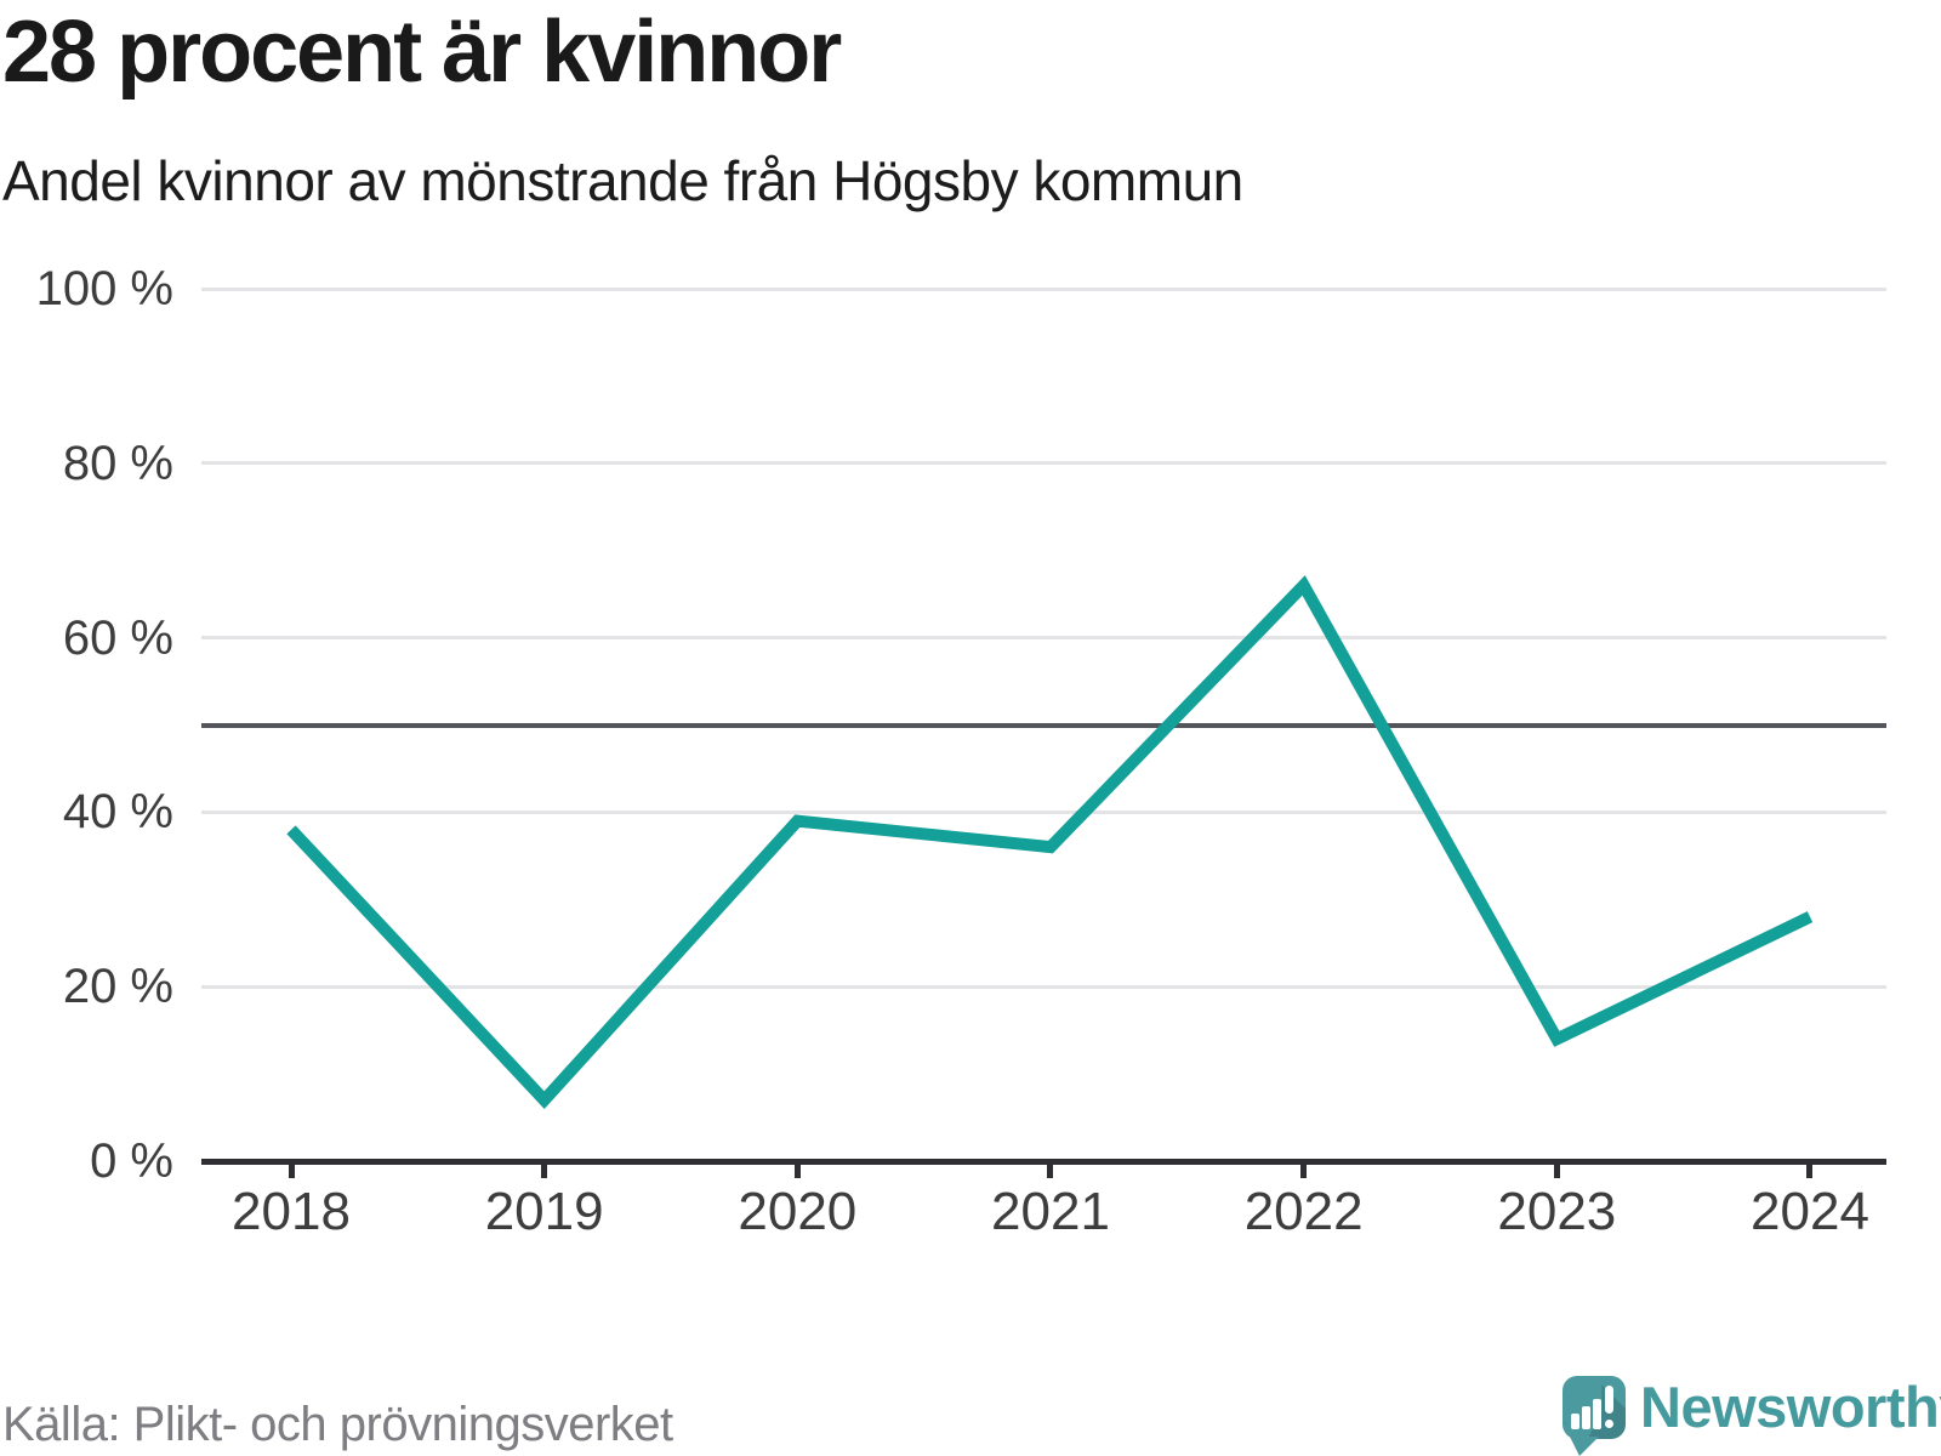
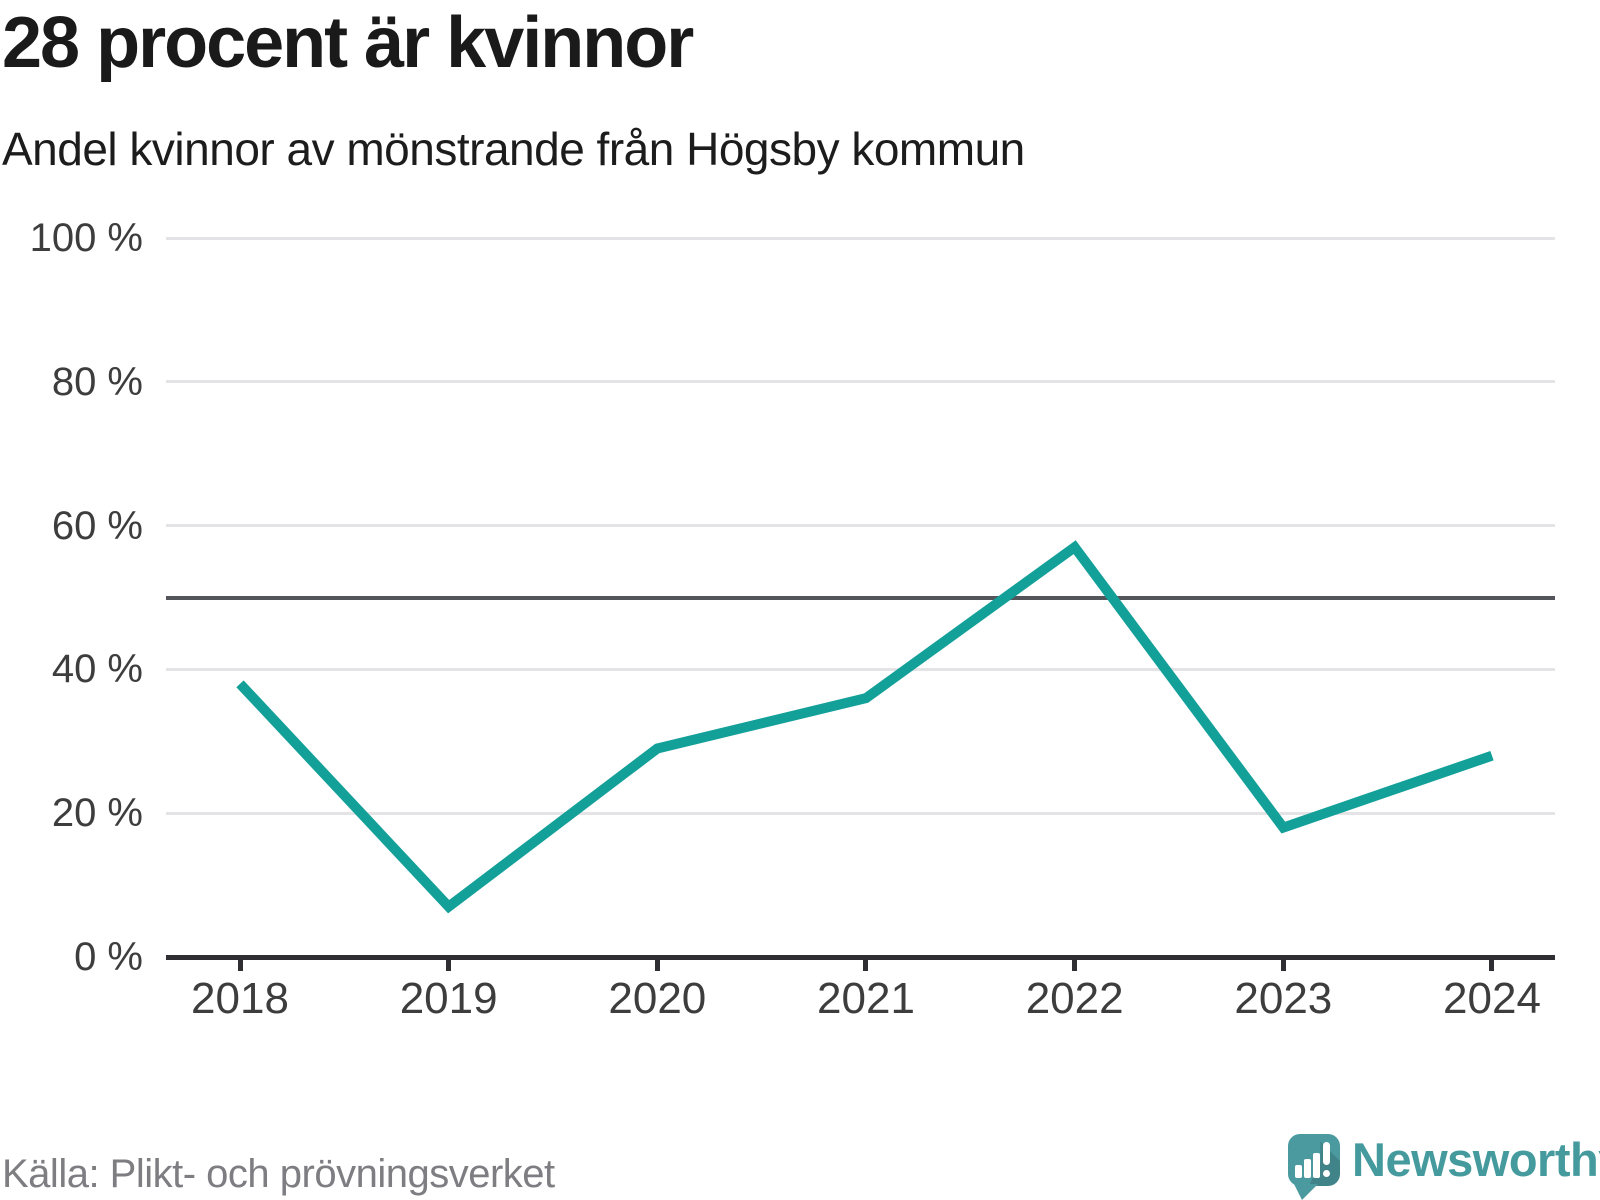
2020: 39% -> 29%
2022: 66% -> 57%
2023: 14% -> 18%
